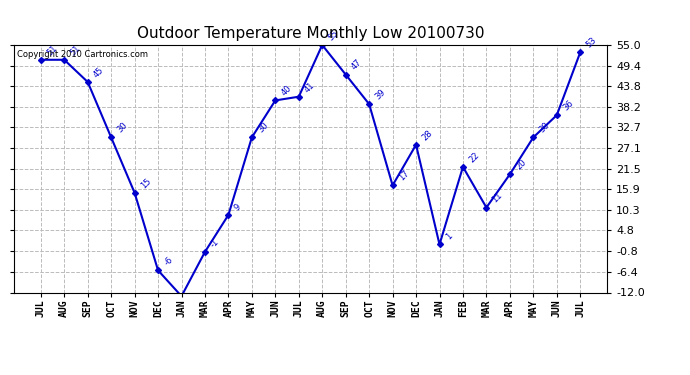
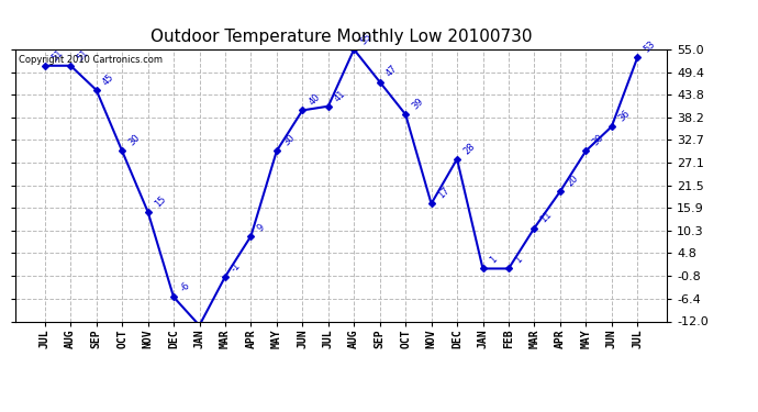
FEB: 22 -> 1
